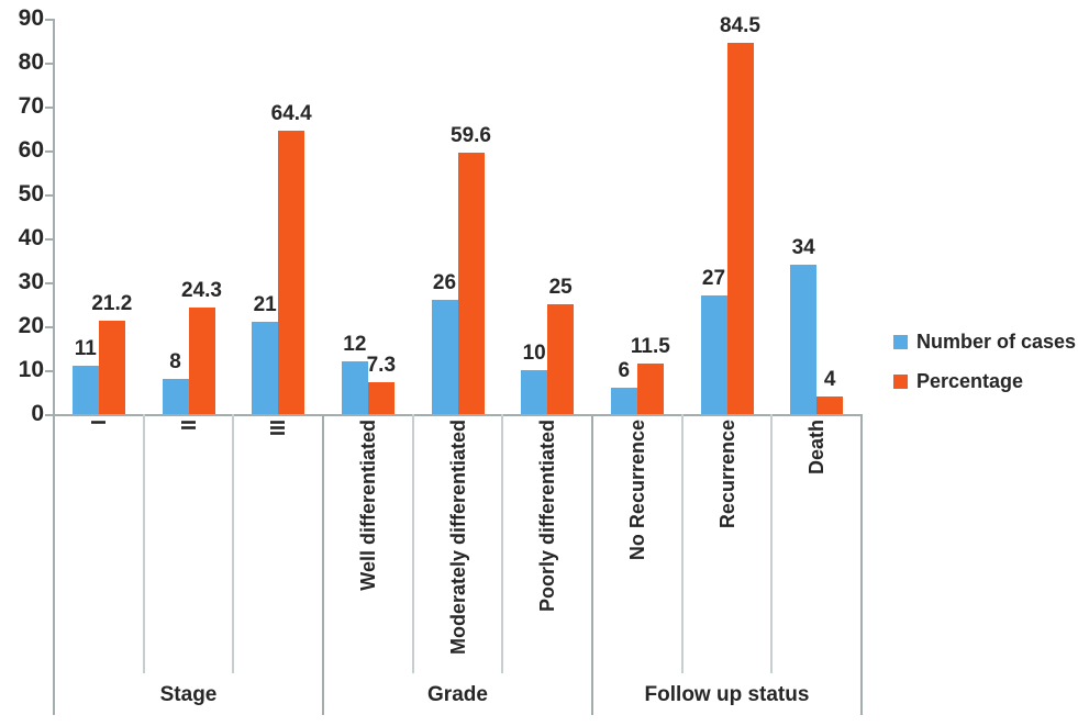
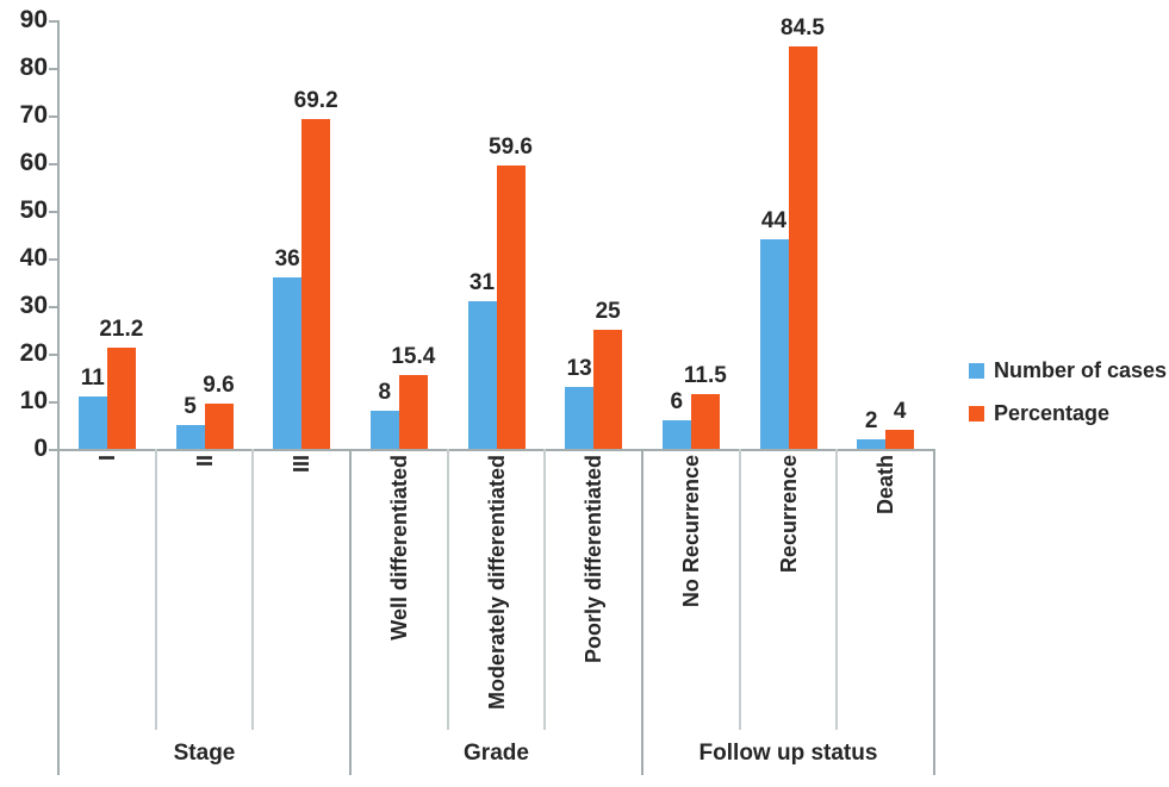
Number of cases/II: 8 -> 5
Percentage/II: 24.3 -> 9.6
Number of cases/III: 21 -> 36
Percentage/III: 64.4 -> 69.2
Number of cases/Well differentiated: 12 -> 8
Percentage/Well differentiated: 7.3 -> 15.4
Number of cases/Moderately differentiated: 26 -> 31
Number of cases/Poorly differentiated: 10 -> 13
Number of cases/Recurrence: 27 -> 44
Number of cases/Death: 34 -> 2
